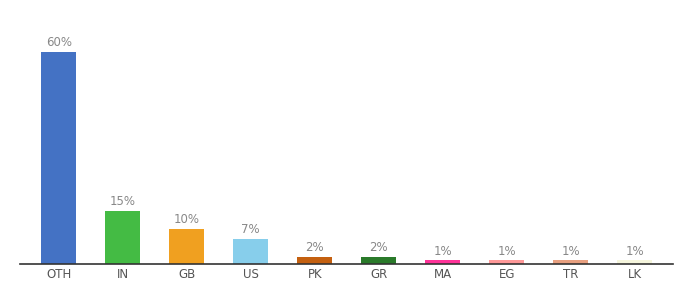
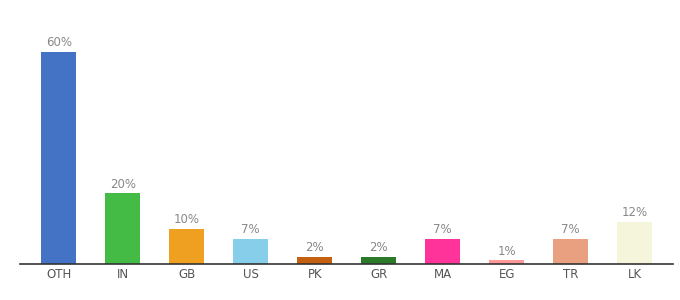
IN: 15% -> 20%
MA: 1% -> 7%
TR: 1% -> 7%
LK: 1% -> 12%
